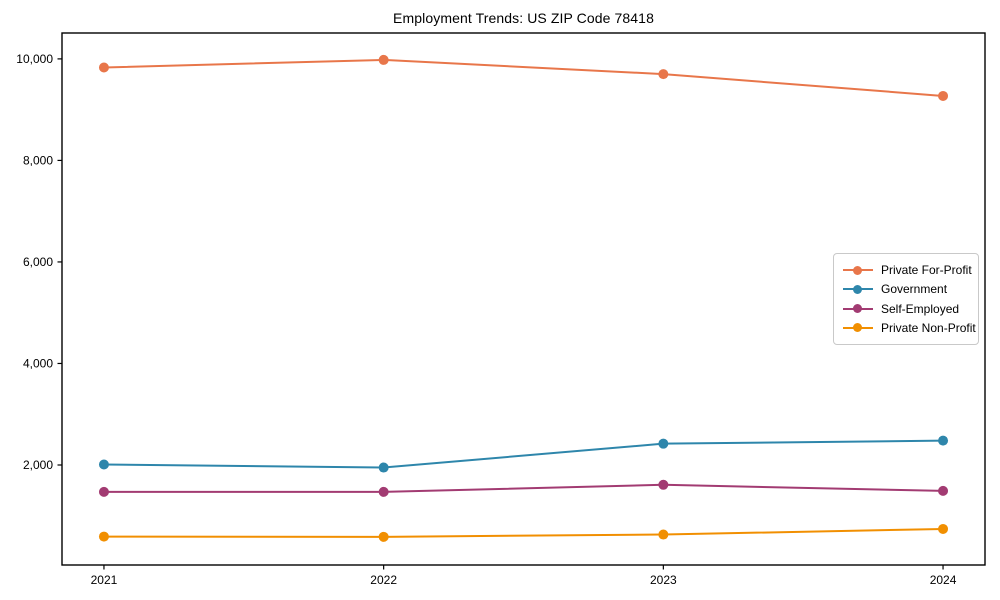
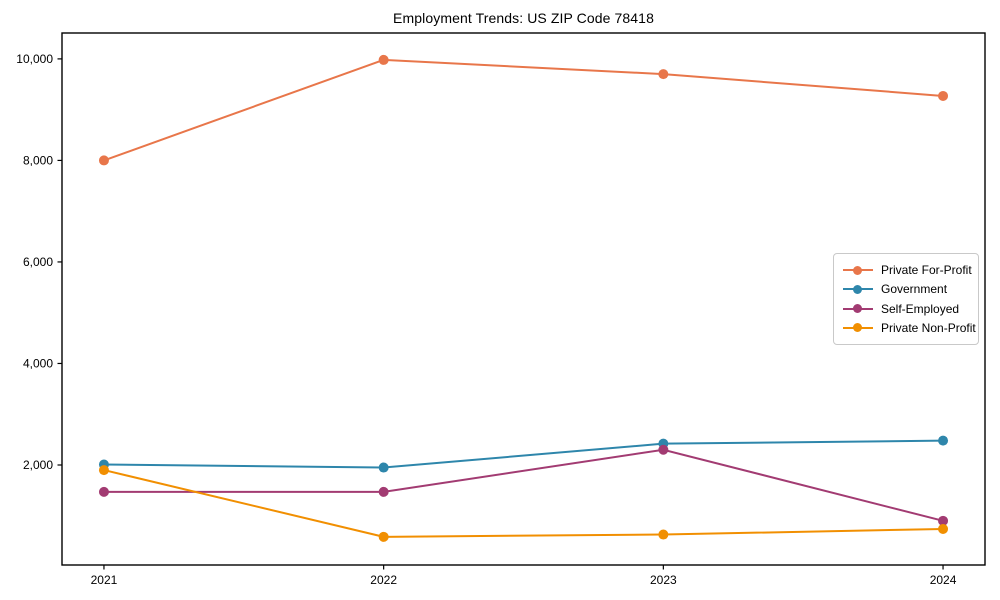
Private For-Profit/2021: 9800 -> 8000
Private Non-Profit/2021: 600 -> 1900
Self-Employed/2023: 1600 -> 2300
Self-Employed/2024: 1500 -> 900
